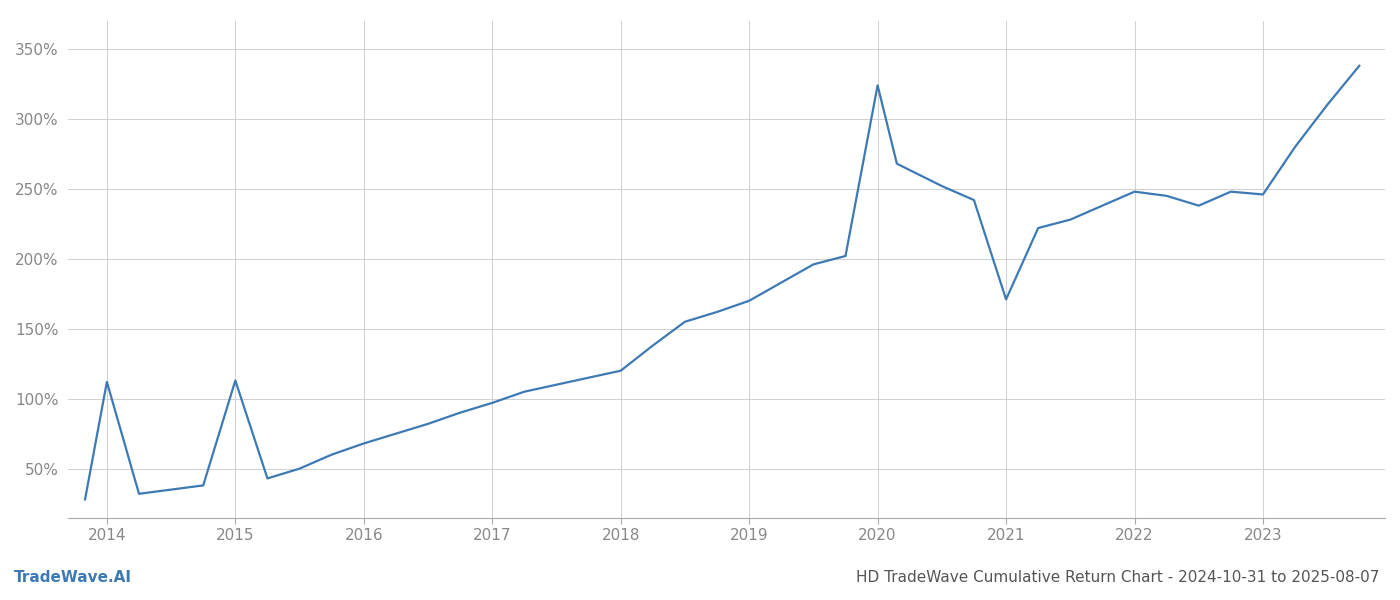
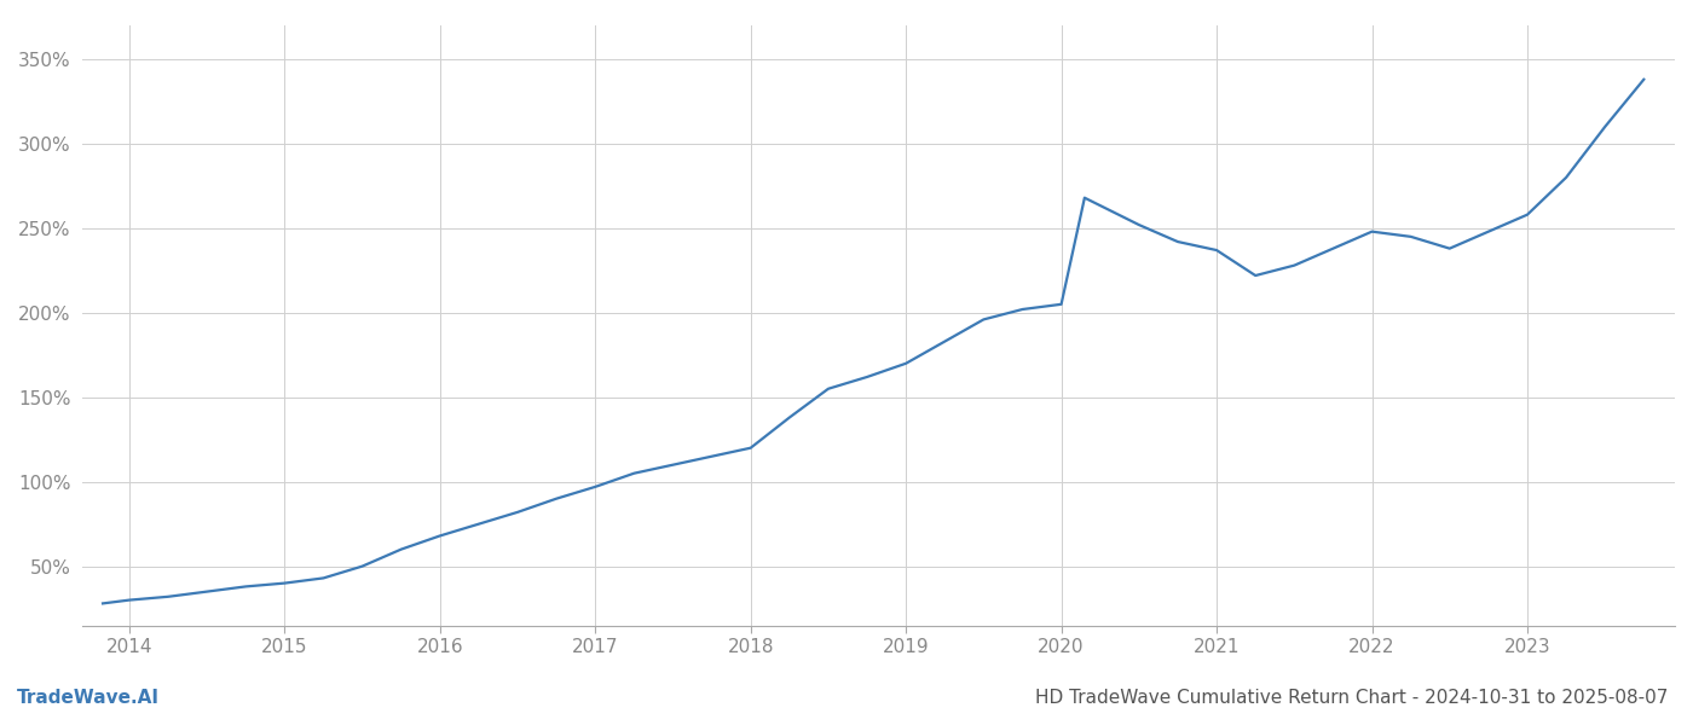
2014: 112% -> 30%
2015: 113% -> 40%
2020: 324% -> 205%
2021: 171% -> 237%
2023: 246% -> 258%
